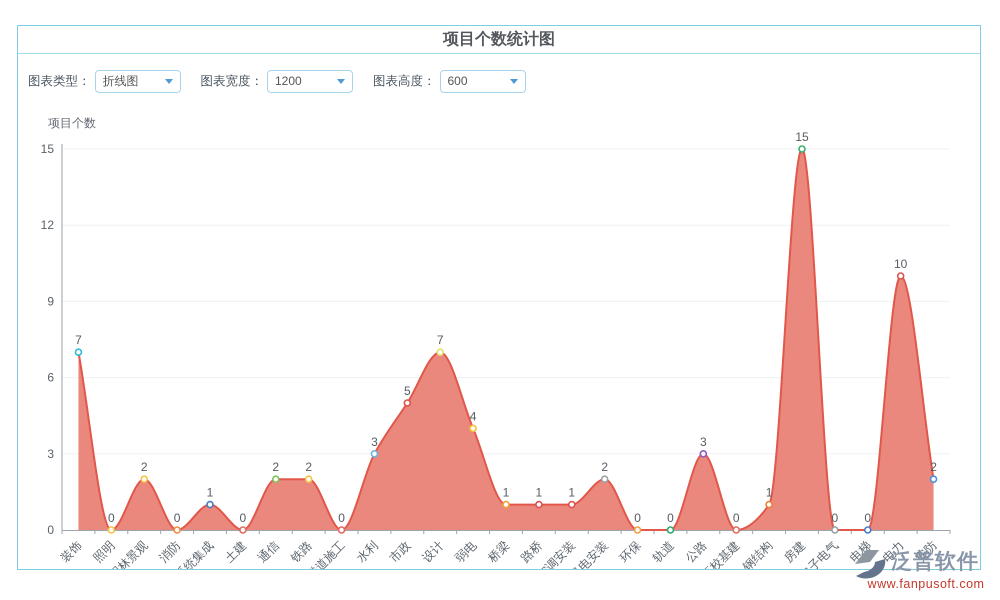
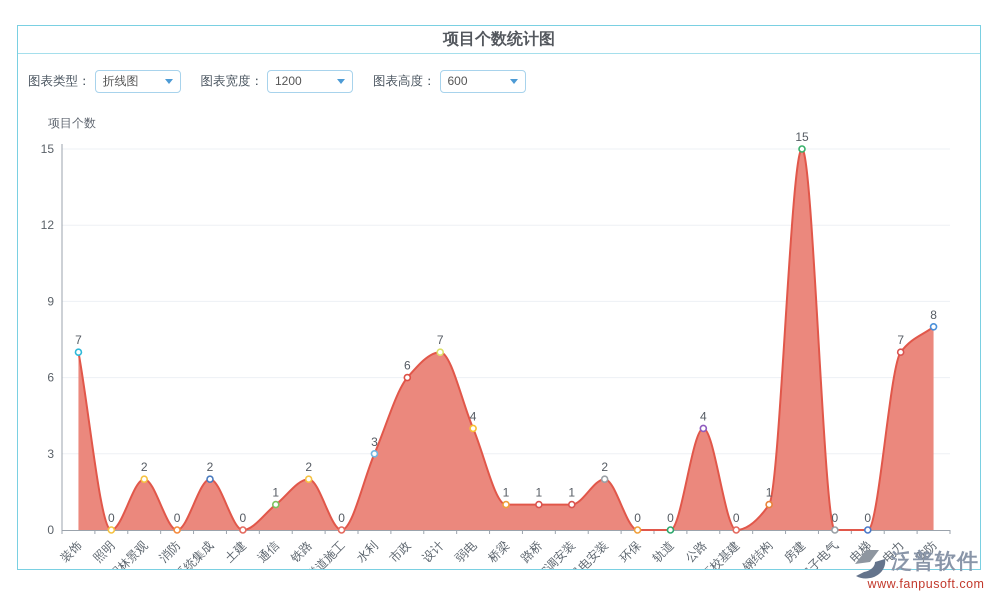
系统集成: 1 -> 2
通信: 2 -> 1
市政: 5 -> 6
公路: 3 -> 4
电力: 10 -> 7
安防: 2 -> 8
